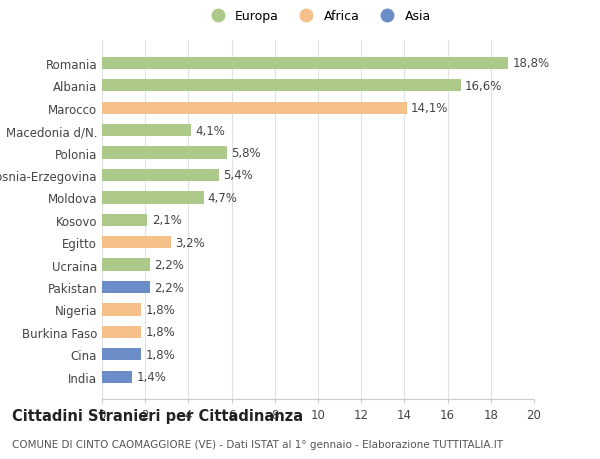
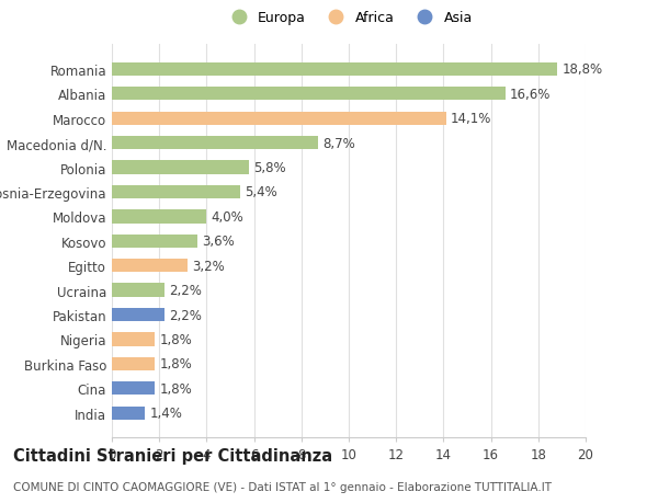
Macedonia d/N.: 4,1% -> 8,7%
Moldova: 4,7% -> 4,0%
Kosovo: 2,1% -> 3,6%
